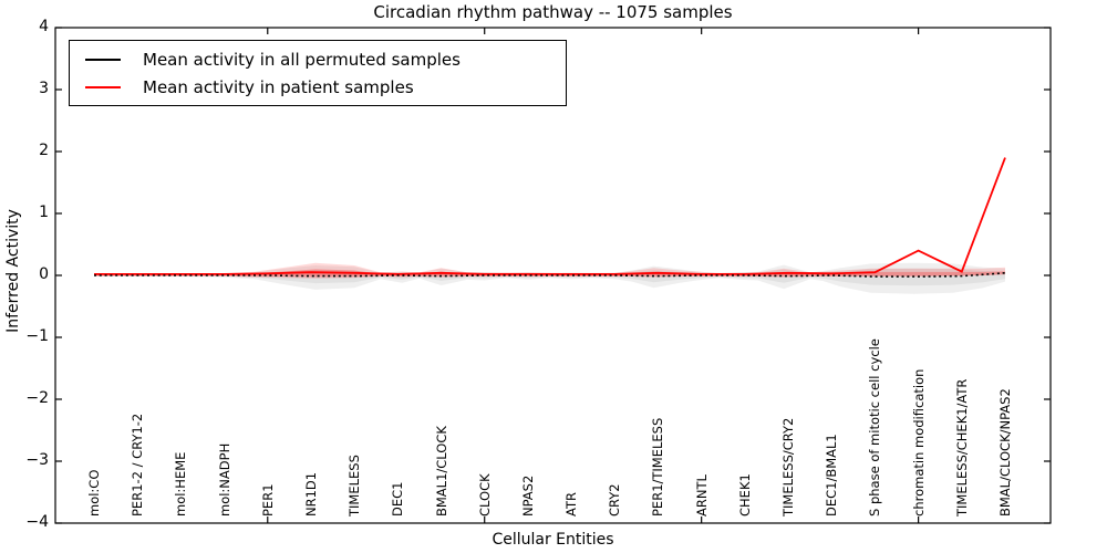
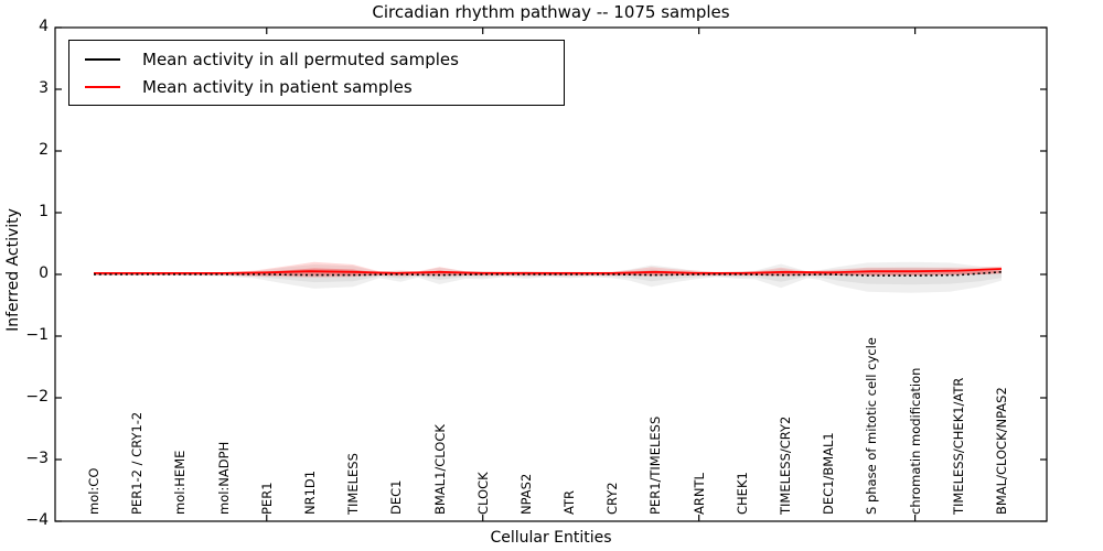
Mean activity in patient samples/chromatin modification: 0.4 -> 0.1
Mean activity in patient samples/BMAL/CLOCK/NPAS2: 1.9 -> 0.1
